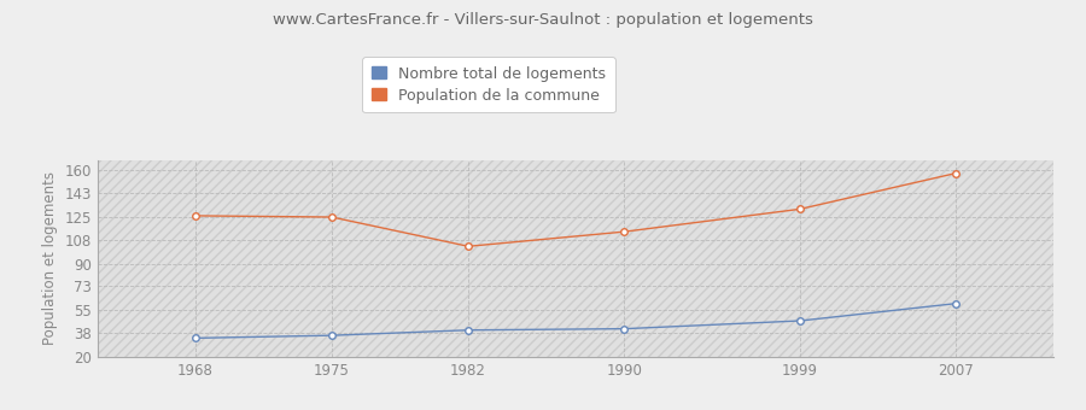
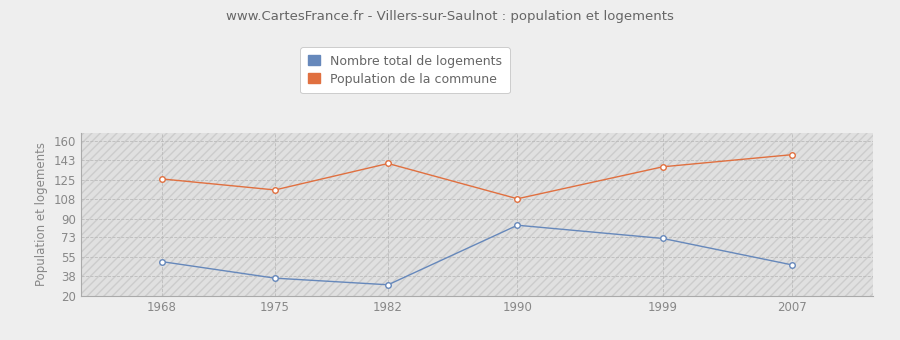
Nombre total de logements/1968: 34 -> 51
Population de la commune/1975: 125 -> 116
Nombre total de logements/1982: 40 -> 30
Population de la commune/1982: 103 -> 140
Nombre total de logements/1990: 41 -> 84
Population de la commune/1990: 114 -> 108
Nombre total de logements/1999: 47 -> 72
Population de la commune/1999: 131 -> 137
Nombre total de logements/2007: 60 -> 48
Population de la commune/2007: 158 -> 148
